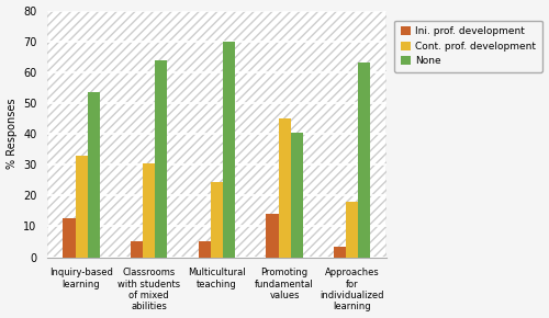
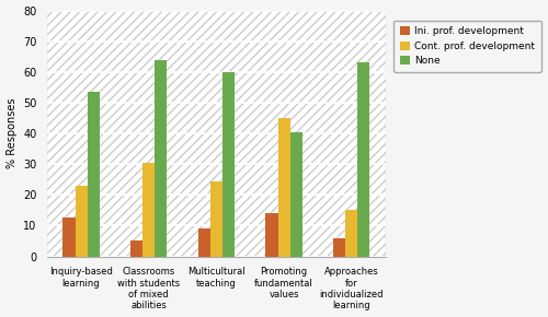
Cont. prof. development/Inquiry-based learning: 33.0 -> 23.0
Ini. prof. development/Multicultural teaching: 5.0 -> 9.0
None/Multicultural teaching: 70.0 -> 60.0
Ini. prof. development/Approaches for individualized learning: 3.5 -> 6.0
Cont. prof. development/Approaches for individualized learning: 18.0 -> 15.0
